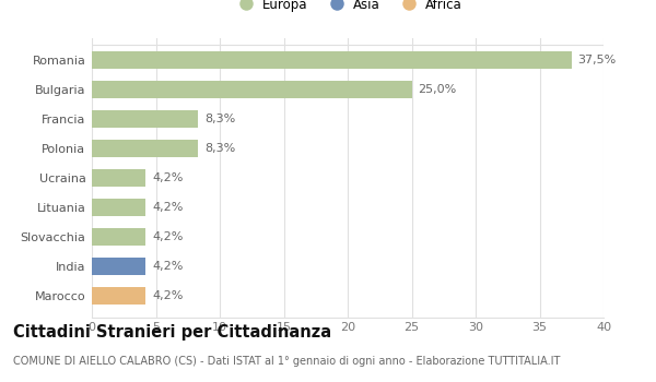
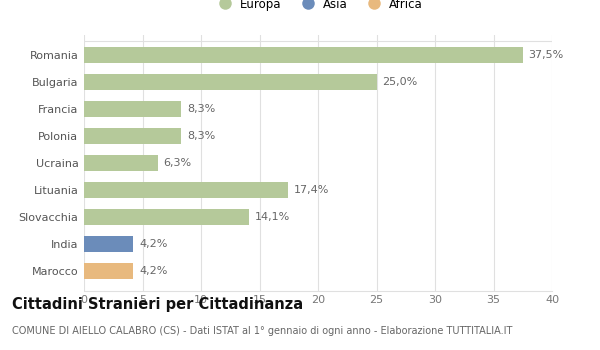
Ucraina: 4,2% -> 6,3%
Lituania: 4,2% -> 17,4%
Slovacchia: 4,2% -> 14,1%
